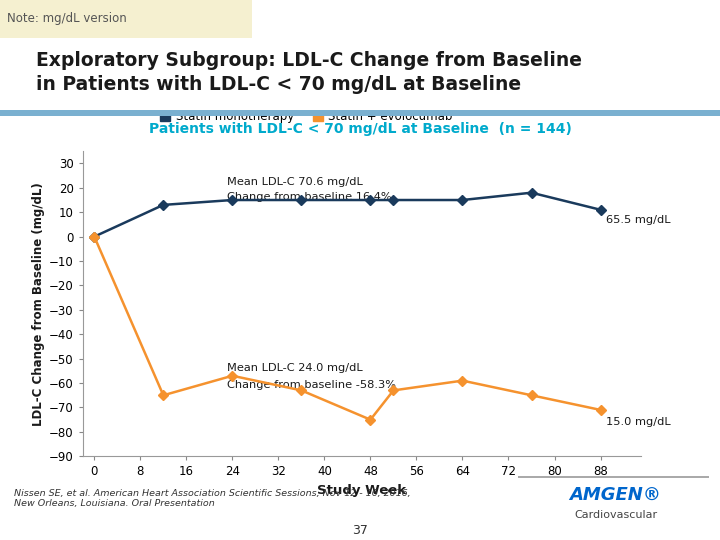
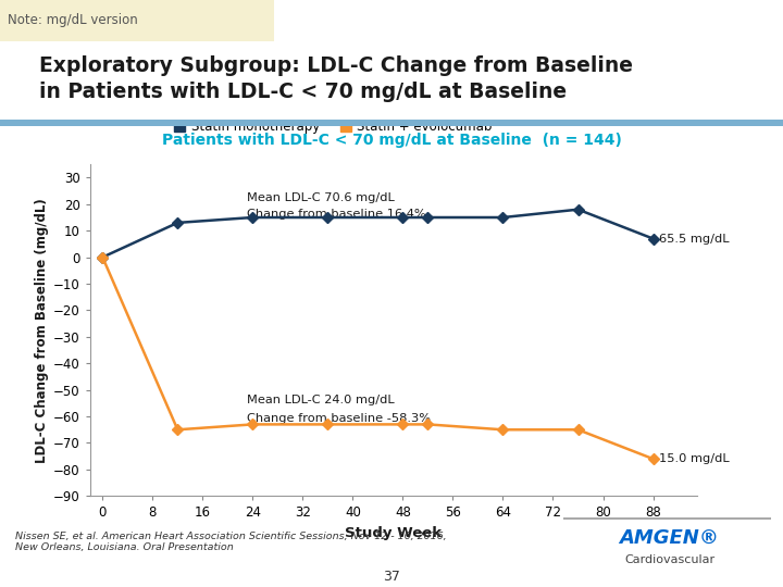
Statin + evolocumab/24: -57 -> -63
Statin + evolocumab/48: -75 -> -63
Statin + evolocumab/64: -59 -> -65
Statin monotherapy/88: 11 -> 7
Statin + evolocumab/88: -71 -> -76
